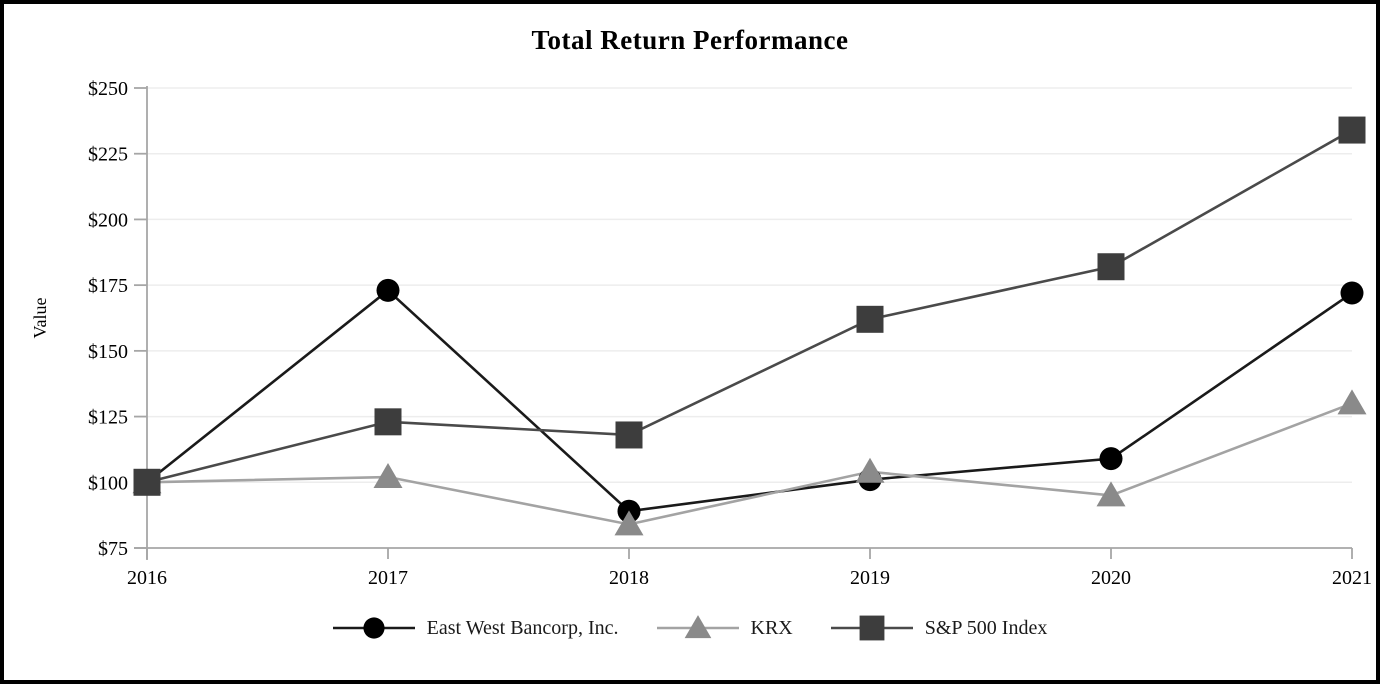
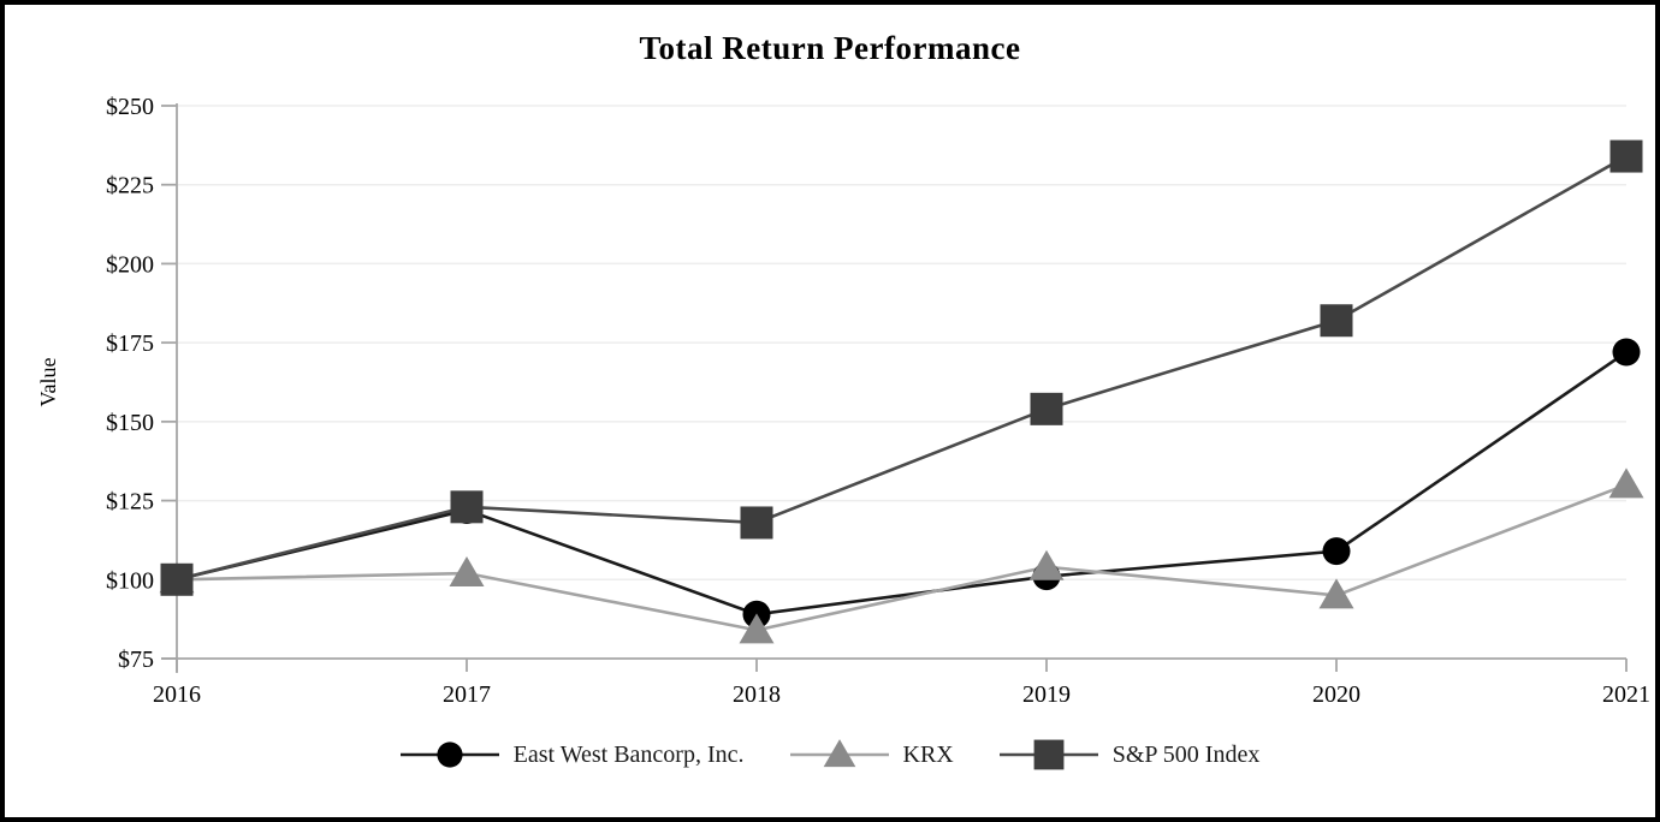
East West Bancorp, Inc./2017: $173 -> $122
S&P 500 Index/2019: $162 -> $154
